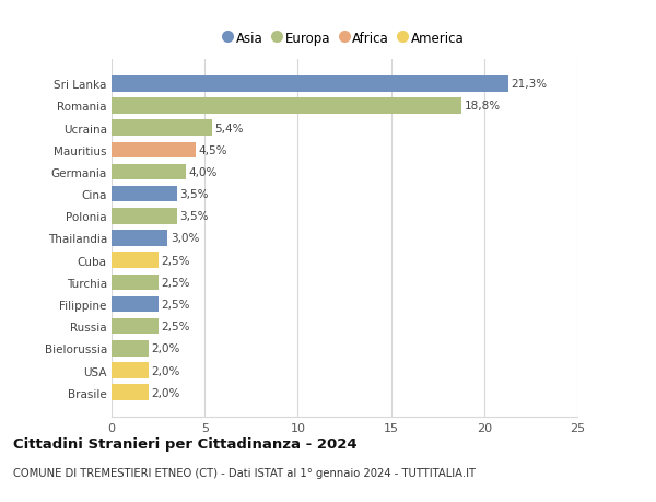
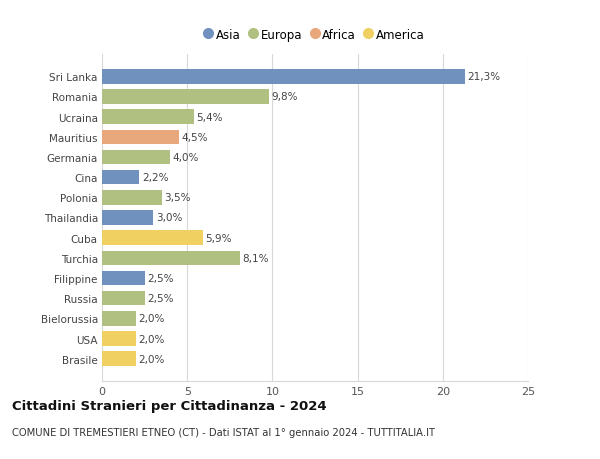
Romania: 18,8% -> 9,8%
Cina: 3,5% -> 2,2%
Cuba: 2,5% -> 5,9%
Turchia: 2,5% -> 8,1%
